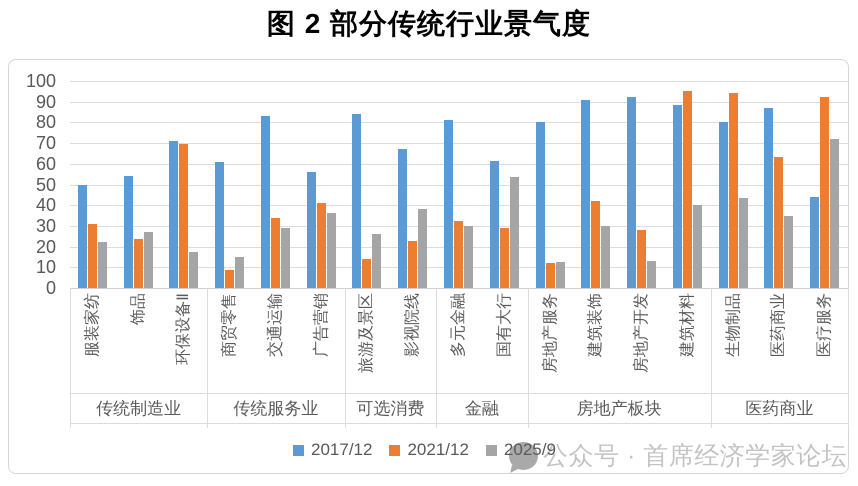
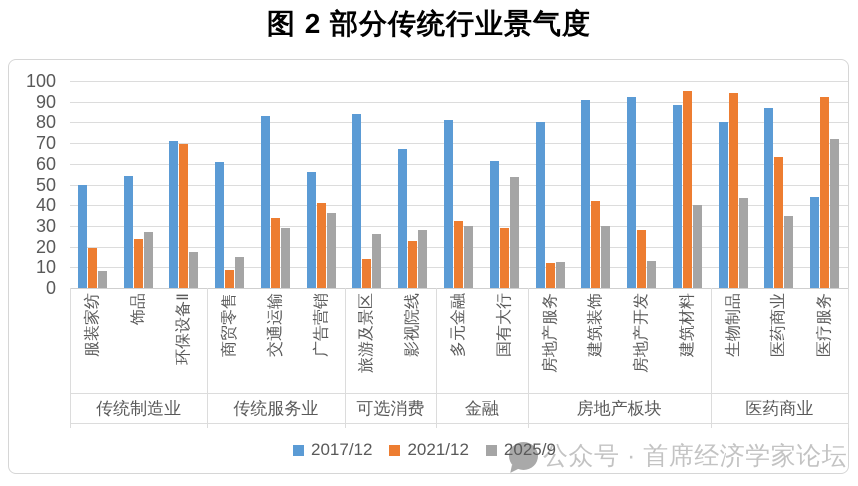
2021/12/服装家纺: 31 -> 20
2025/9/服装家纺: 22 -> 8
2025/9/影视院线: 38 -> 28
